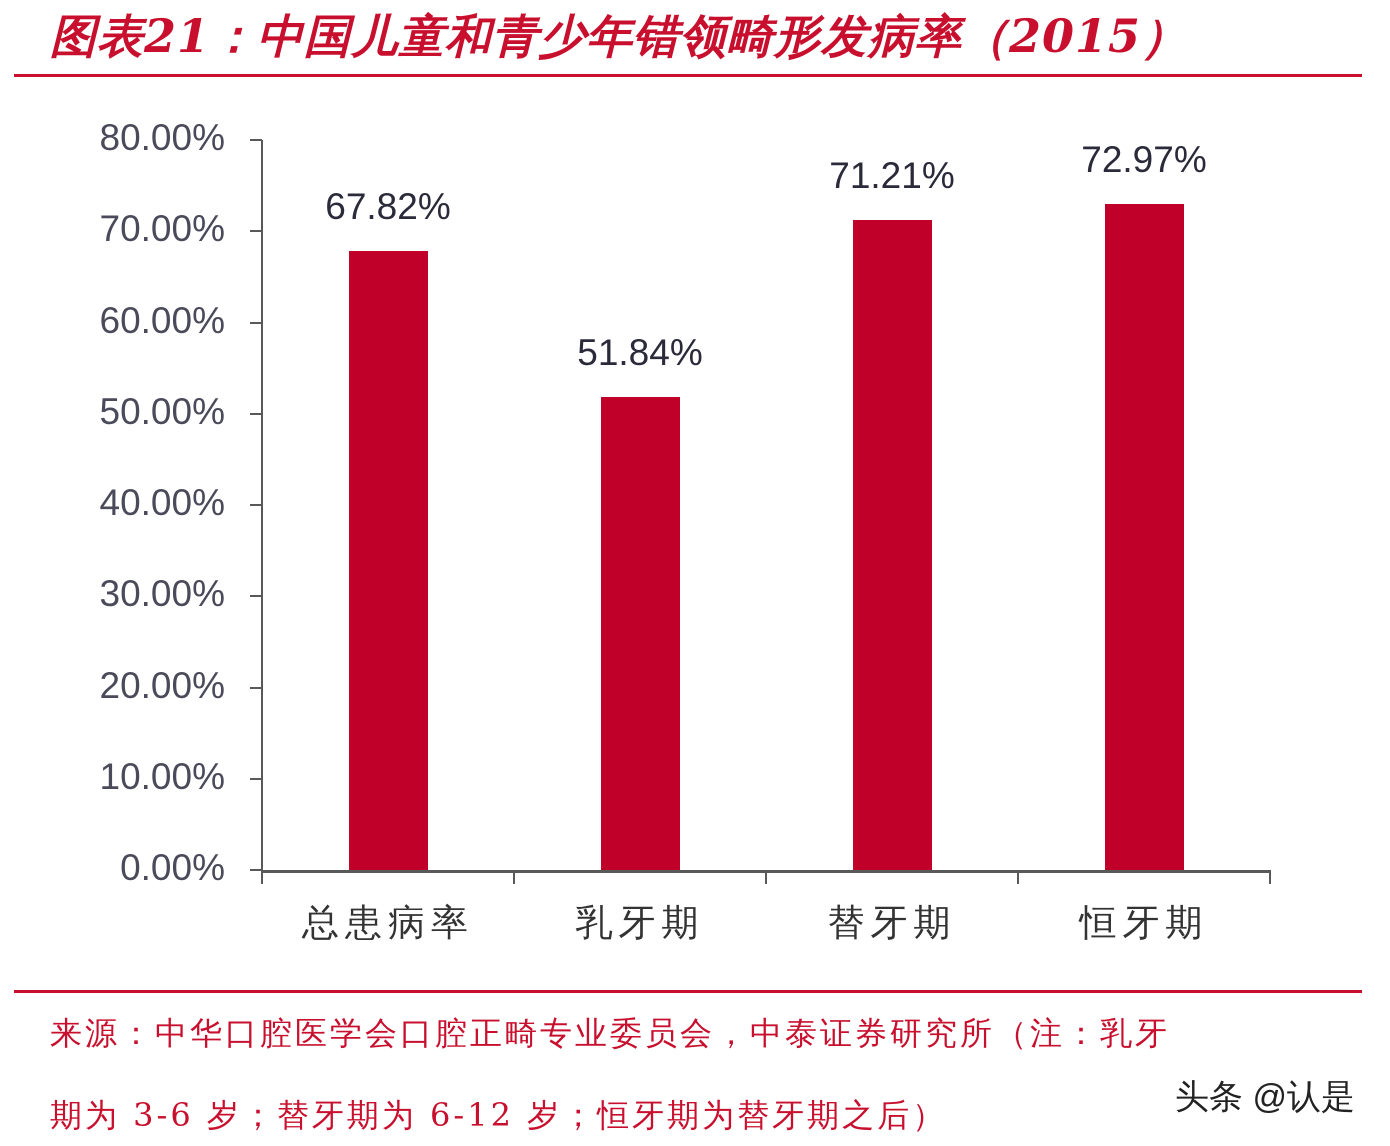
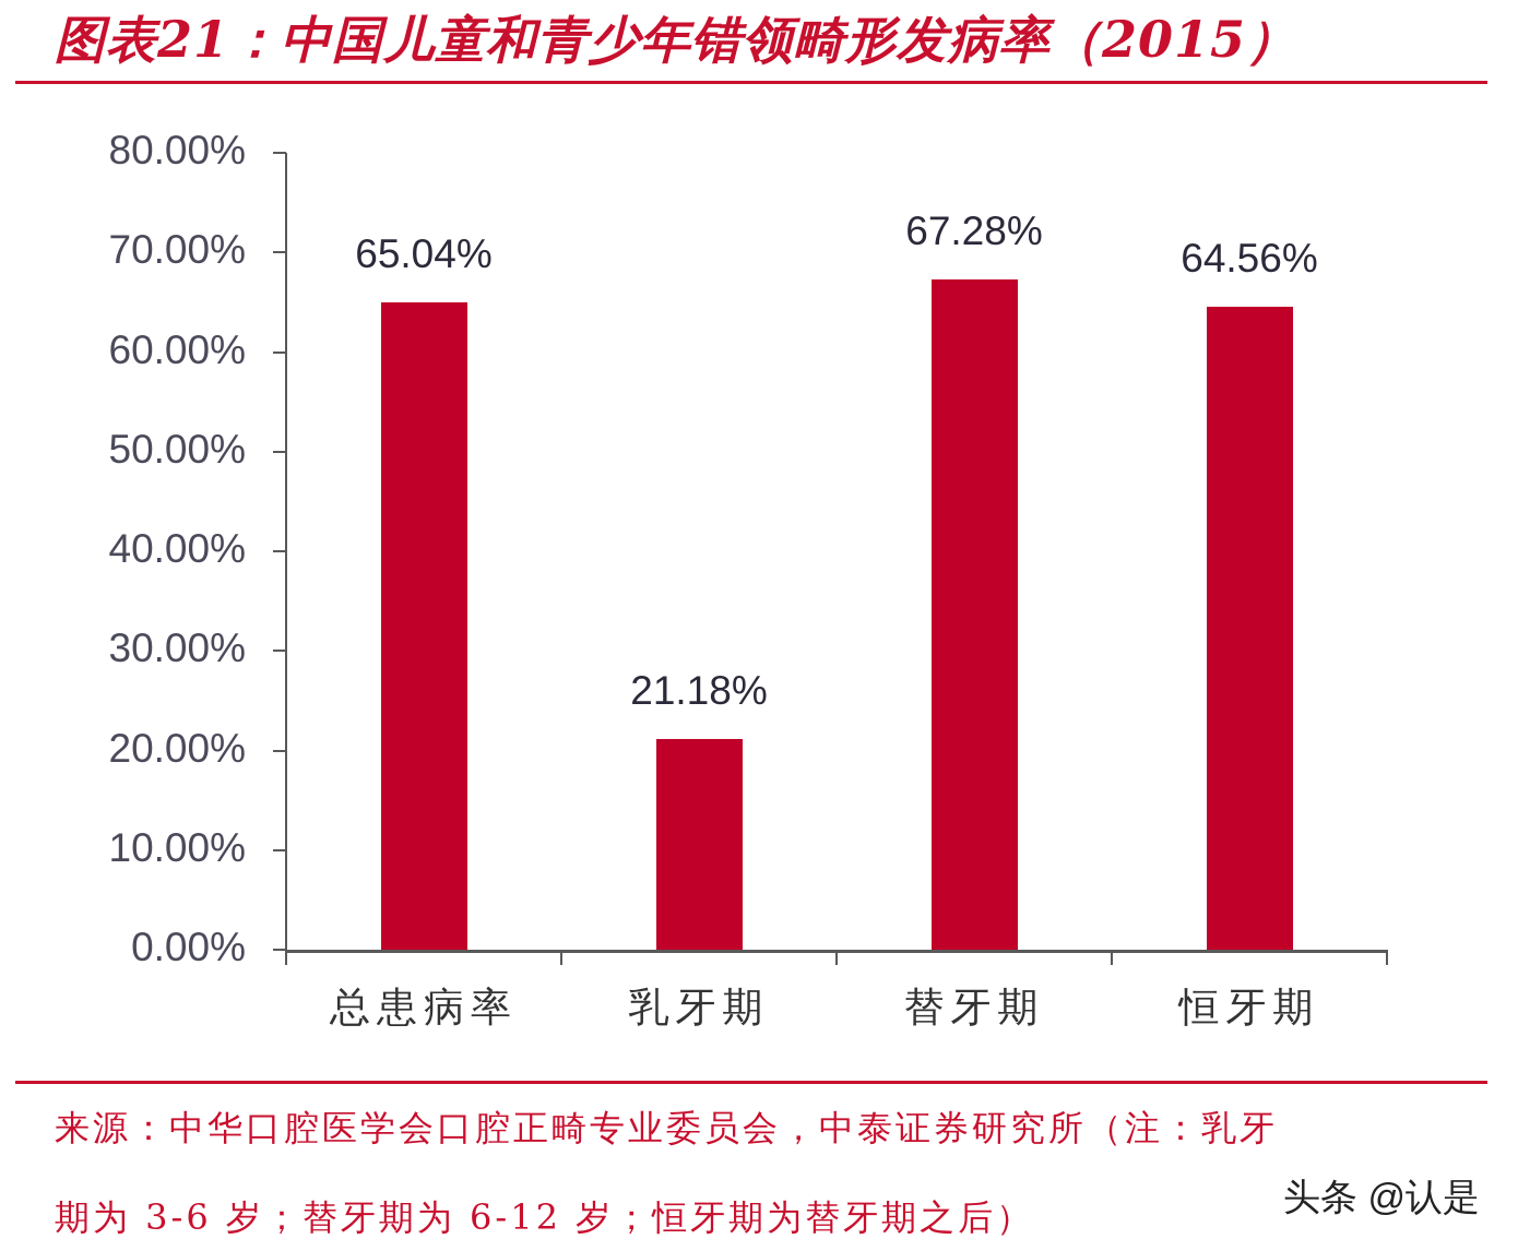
总患病率: 67.82% -> 65.04%
乳牙期: 51.84% -> 21.18%
替牙期: 71.21% -> 67.28%
恒牙期: 72.97% -> 64.56%
